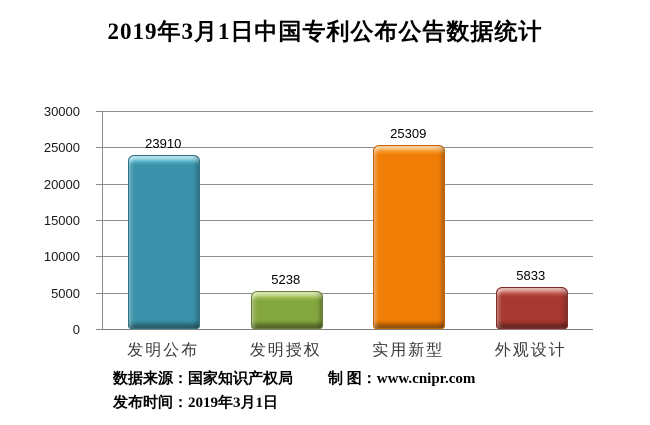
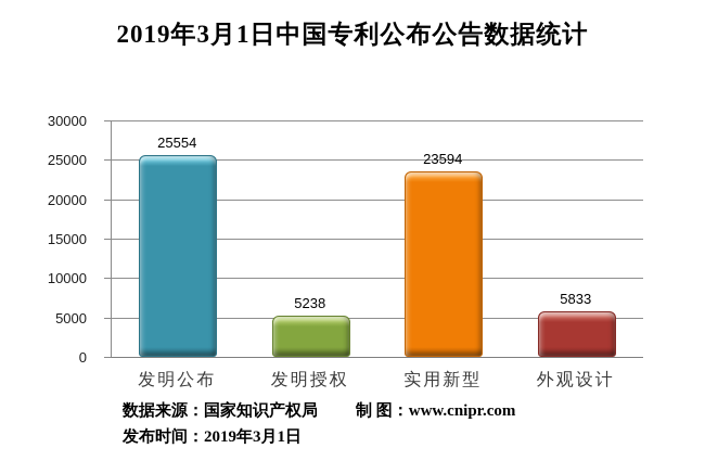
发明公布: 23910 -> 25554
实用新型: 25309 -> 23594
